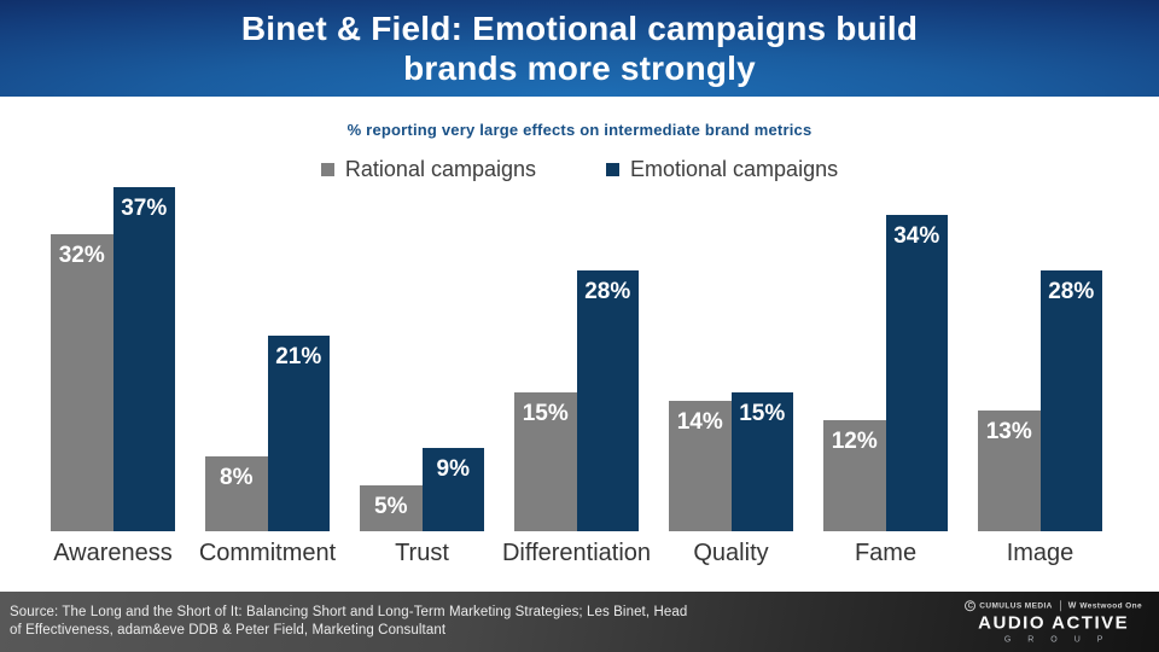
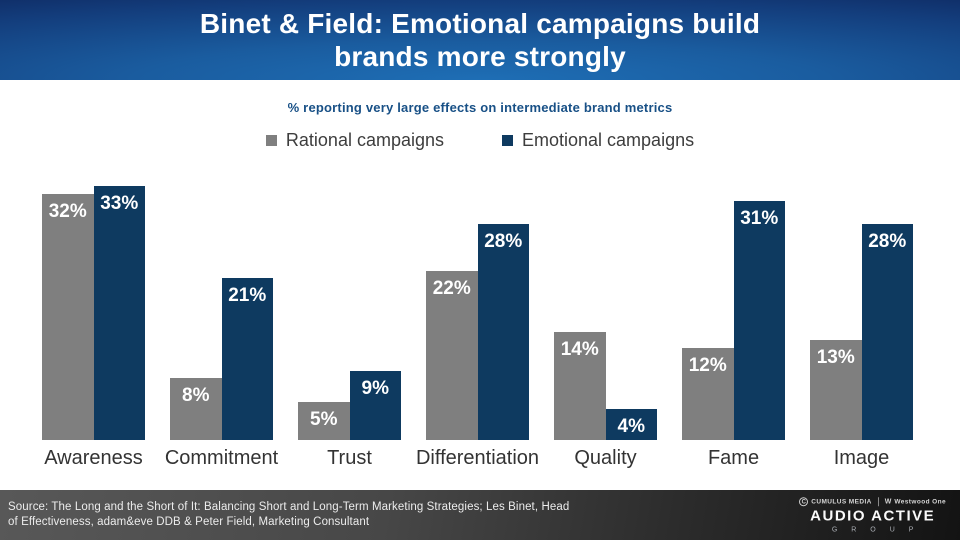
Emotional campaigns/Awareness: 37% -> 33%
Rational campaigns/Differentiation: 15% -> 22%
Emotional campaigns/Quality: 15% -> 4%
Emotional campaigns/Fame: 34% -> 31%
